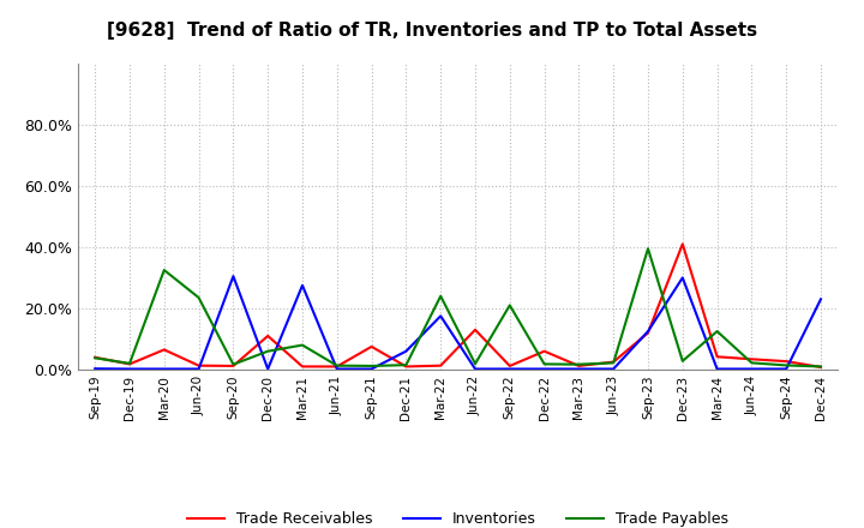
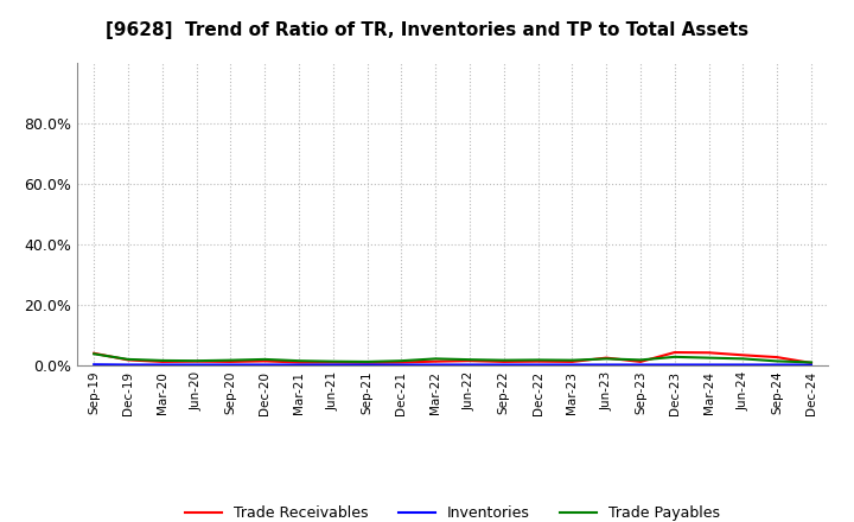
Trade Receivables/Mar-20: 6.5% -> 1.2%
Trade Payables/Mar-20: 32.5% -> 1.6%
Trade Payables/Jun-20: 23.5% -> 1.5%
Inventories/Sep-20: 30.5% -> 0.2%
Trade Receivables/Dec-20: 11.0% -> 1.4%
Trade Payables/Dec-20: 6.0% -> 2.0%
Inventories/Mar-21: 27.5% -> 0.2%
Trade Payables/Mar-21: 8.0% -> 1.5%
Trade Receivables/Sep-21: 7.5% -> 0.9%
Inventories/Dec-21: 6.0% -> 0.2%
Inventories/Mar-22: 17.5% -> 0.2%
Trade Payables/Mar-22: 24.0% -> 2.2%
Trade Receivables/Jun-22: 13.0% -> 1.5%
Trade Payables/Sep-22: 21.0% -> 1.7%
Trade Receivables/Dec-22: 6.0% -> 1.3%
Trade Receivables/Sep-23: 12.0% -> 1.2%
Inventories/Sep-23: 12.5% -> 0.2%
Trade Payables/Sep-23: 39.5% -> 1.8%
Trade Receivables/Dec-23: 41.0% -> 4.3%
Inventories/Dec-23: 30.0% -> 0.2%
Trade Payables/Mar-24: 12.5% -> 2.5%
Inventories/Dec-24: 23.0% -> 0.2%
